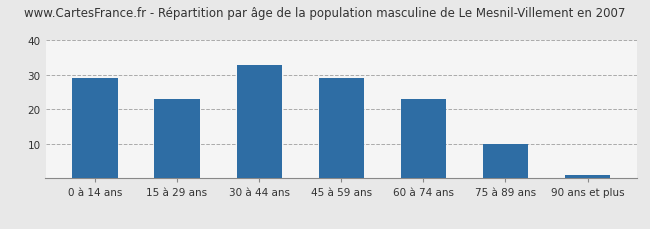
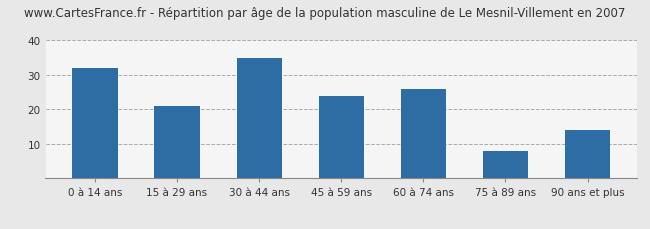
0 à 14 ans: 29 -> 32
15 à 29 ans: 23 -> 21
30 à 44 ans: 33 -> 35
45 à 59 ans: 29 -> 24
60 à 74 ans: 23 -> 26
75 à 89 ans: 10 -> 8
90 ans et plus: 1 -> 14
